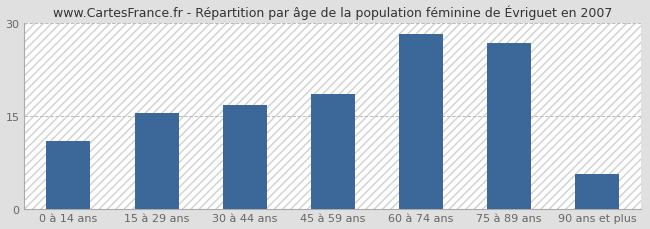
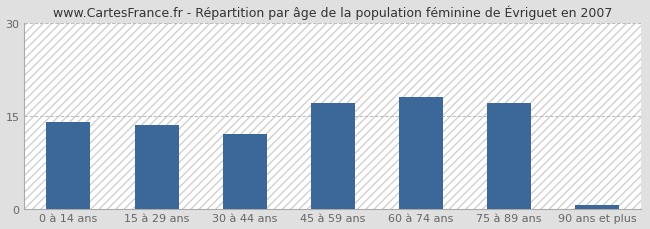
0 à 14 ans: 11.0 -> 14.0
15 à 29 ans: 15.4 -> 13.5
30 à 44 ans: 16.8 -> 12.0
45 à 59 ans: 18.6 -> 17.0
60 à 74 ans: 28.2 -> 18.0
75 à 89 ans: 26.8 -> 17.0
90 ans et plus: 5.6 -> 0.5
